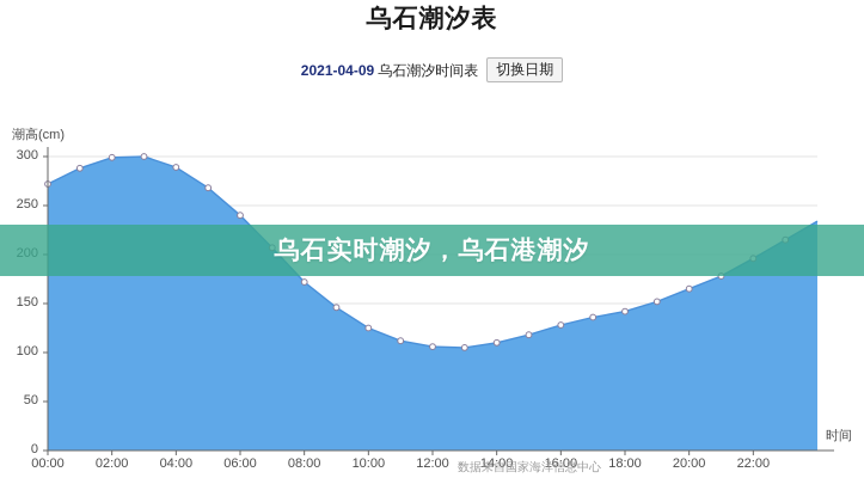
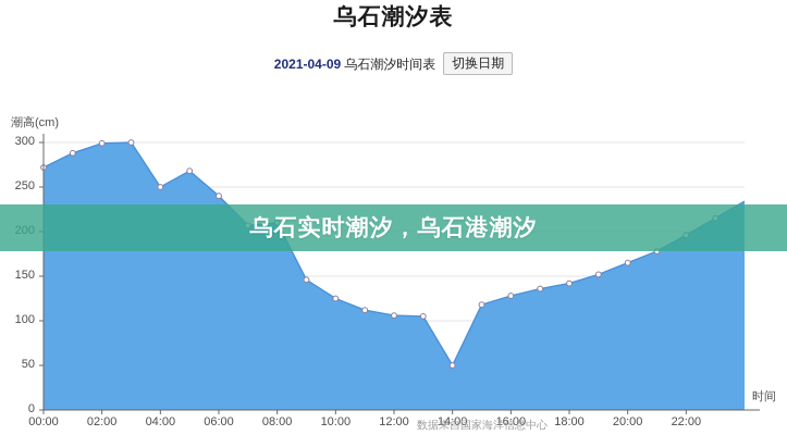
04:00: 290 -> 250
08:00: 170 -> 210
14:00: 110 -> 50
